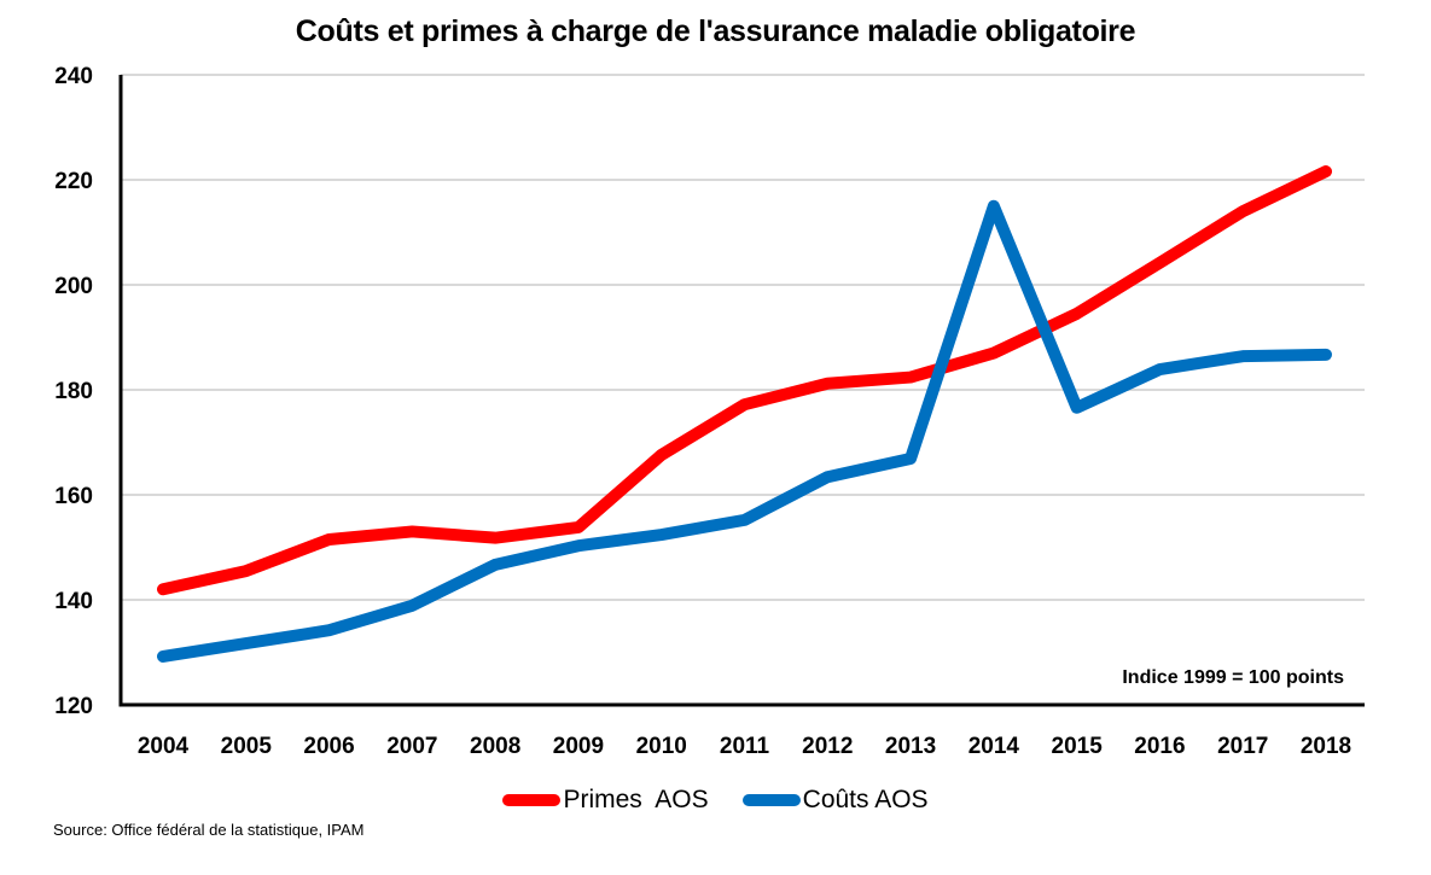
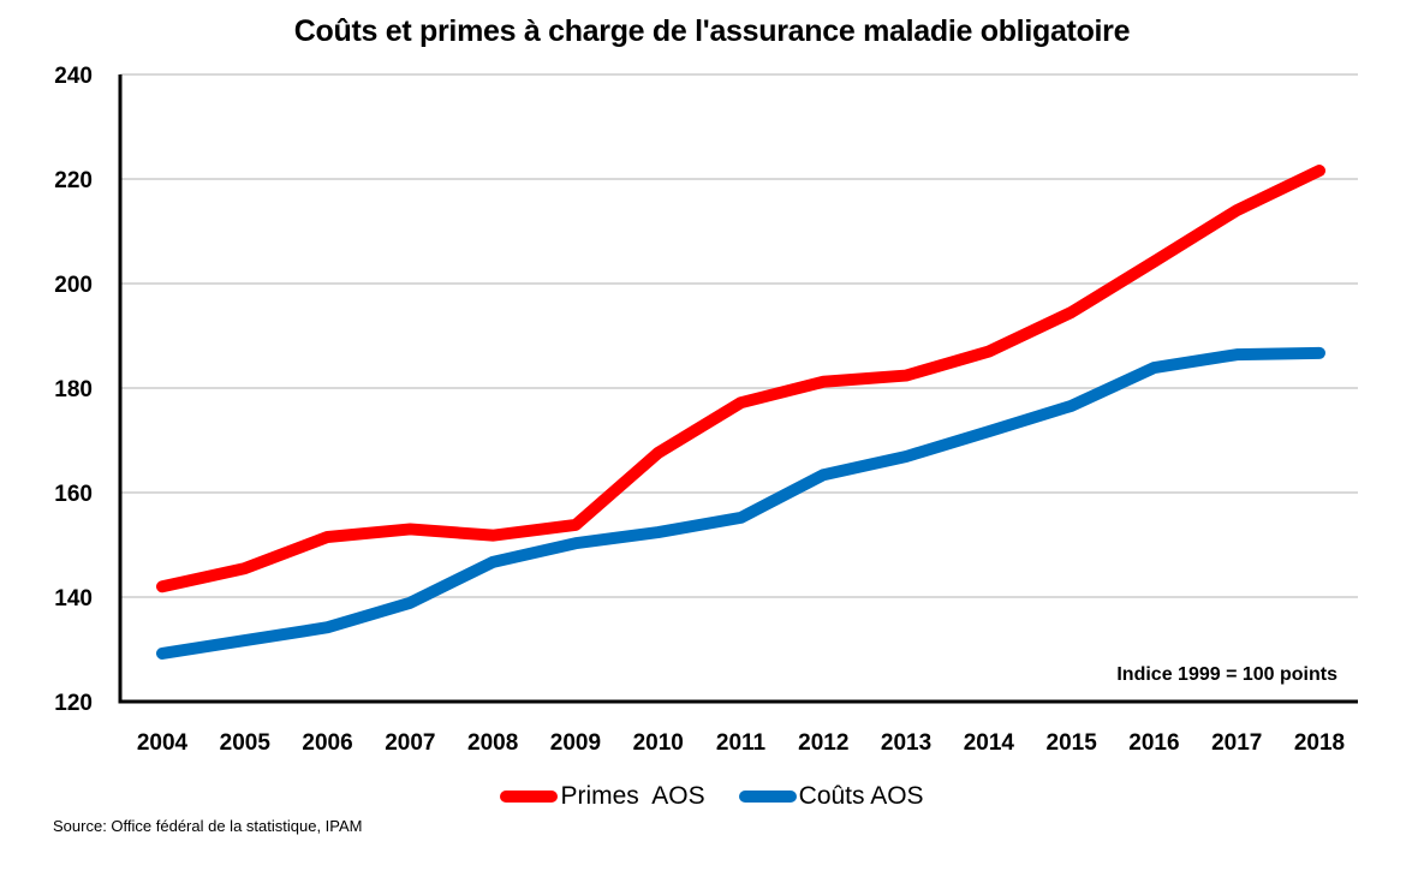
Coûts AOS/2014: 215 -> 172
